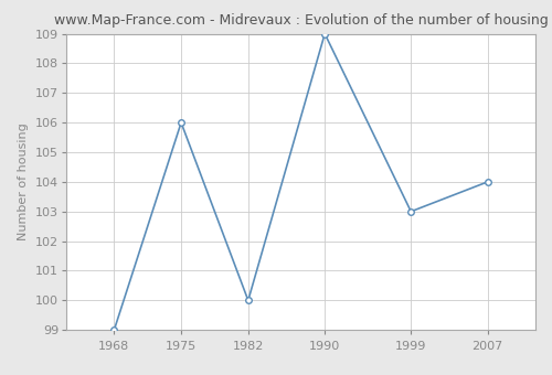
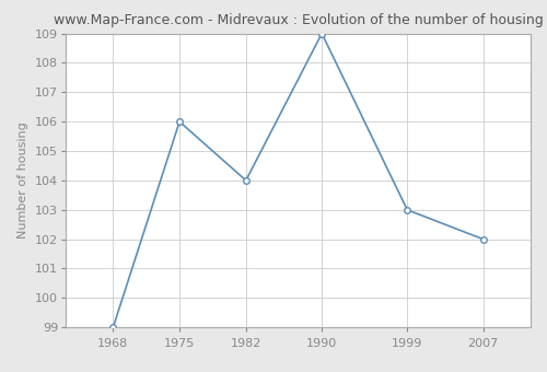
1982: 100 -> 104
2007: 104 -> 102
